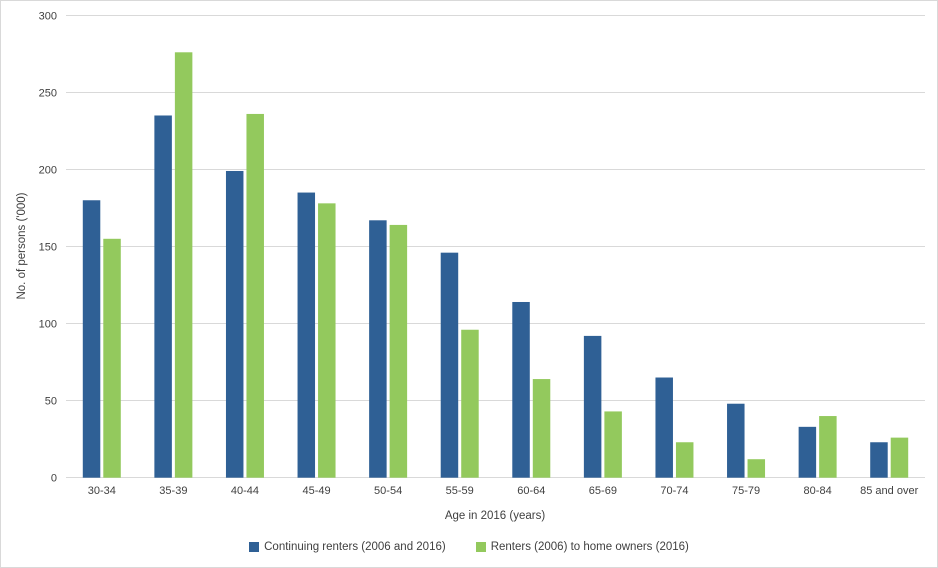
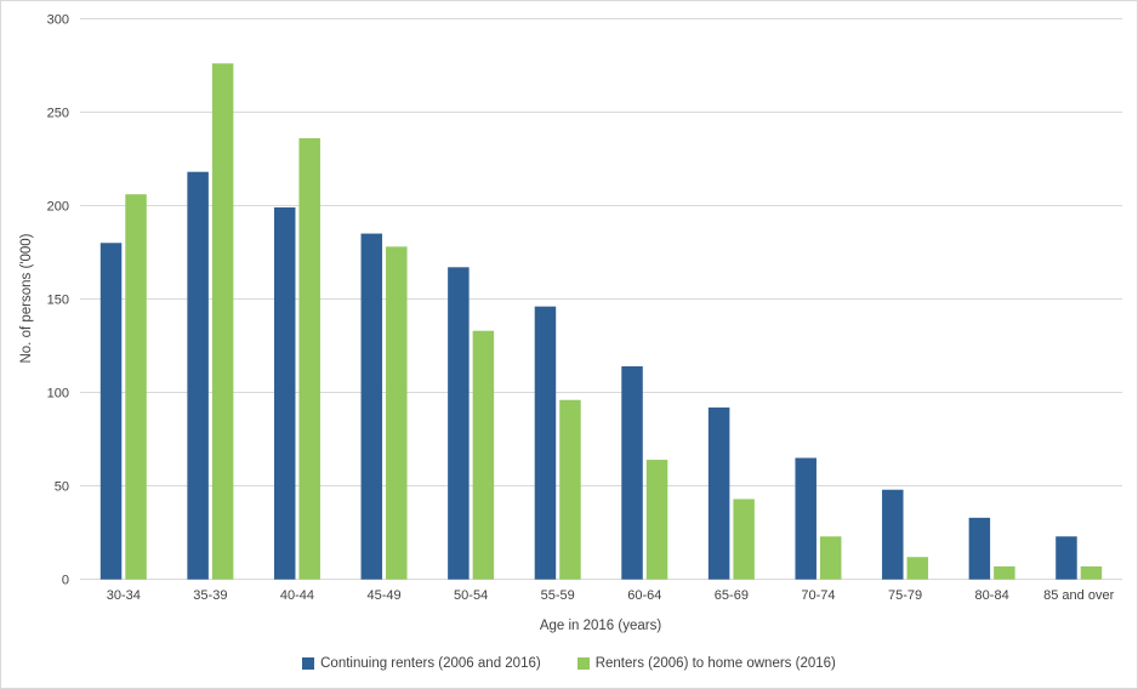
Renters (2006) to home owners (2016)/30-34: 155 -> 206
Continuing renters (2006 and 2016)/35-39: 235 -> 218
Renters (2006) to home owners (2016)/50-54: 164 -> 133
Renters (2006) to home owners (2016)/80-84: 40 -> 7
Renters (2006) to home owners (2016)/85 and over: 26 -> 7
